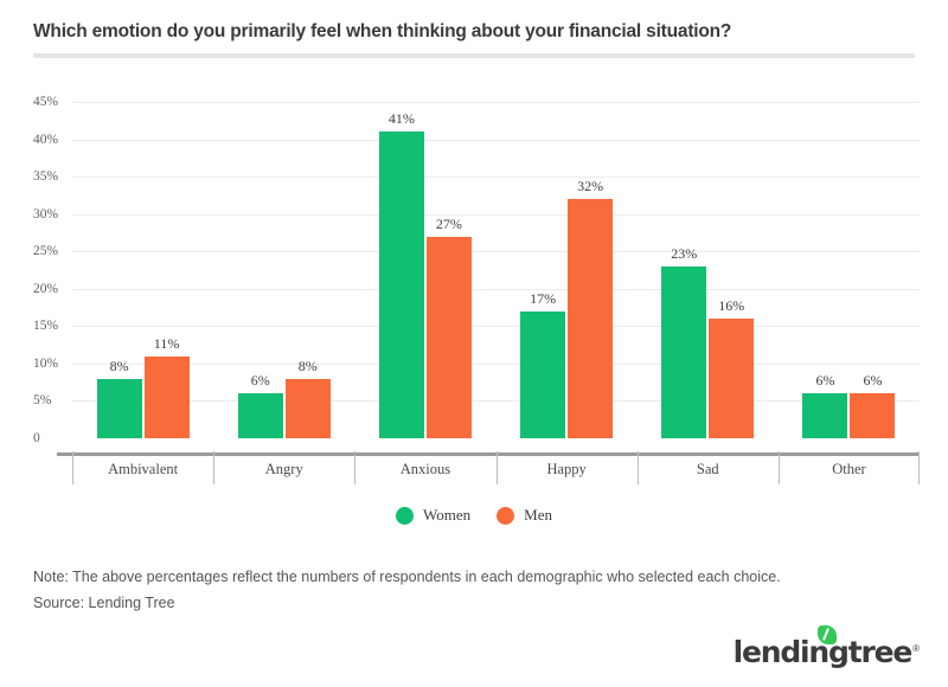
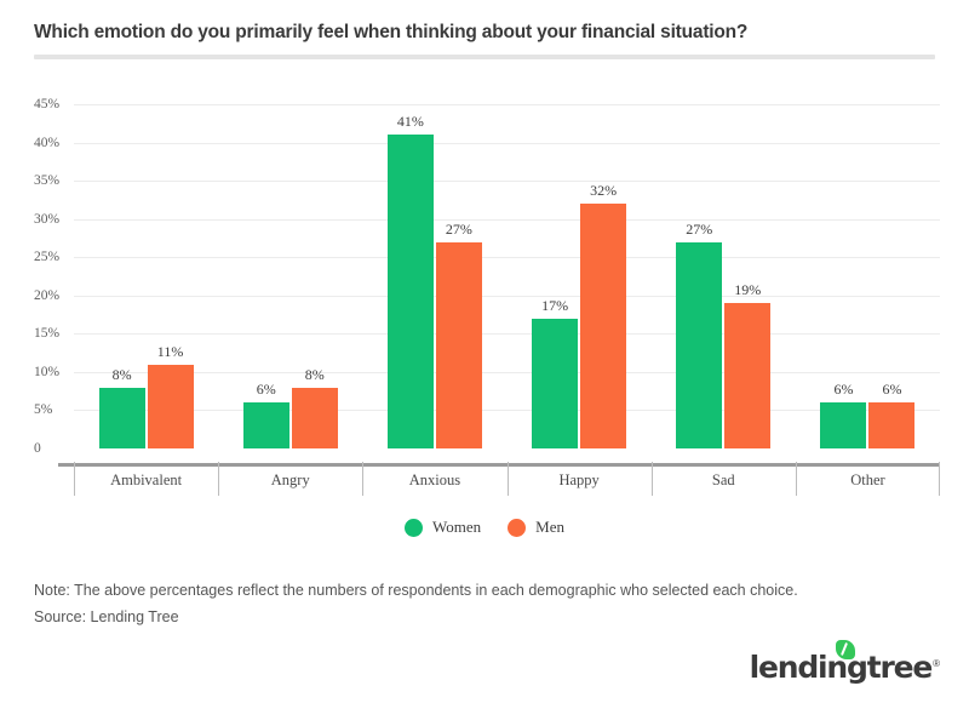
Women/Sad: 23% -> 27%
Men/Sad: 16% -> 19%
